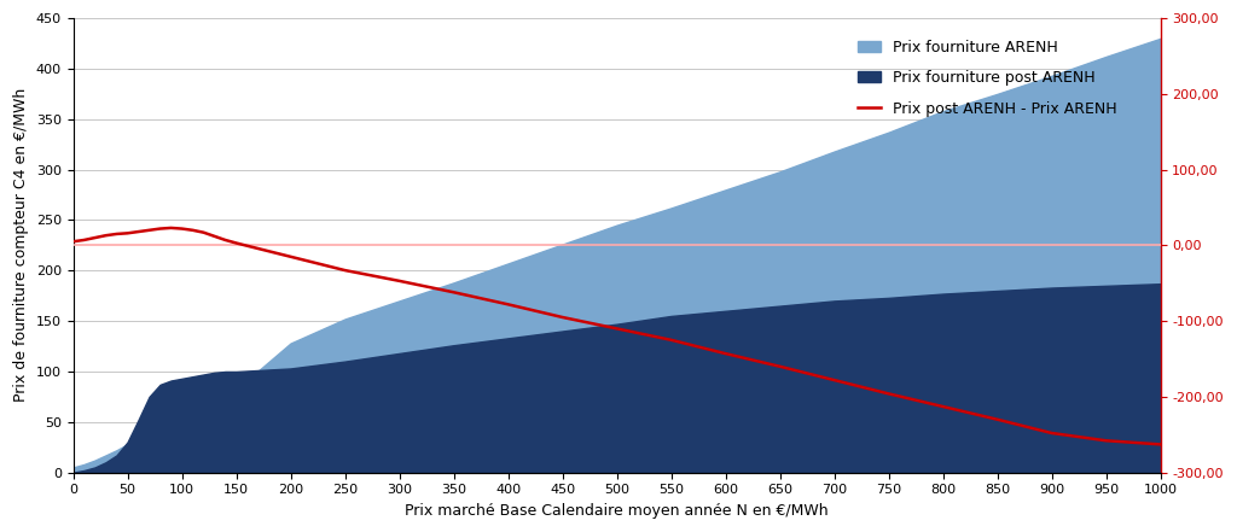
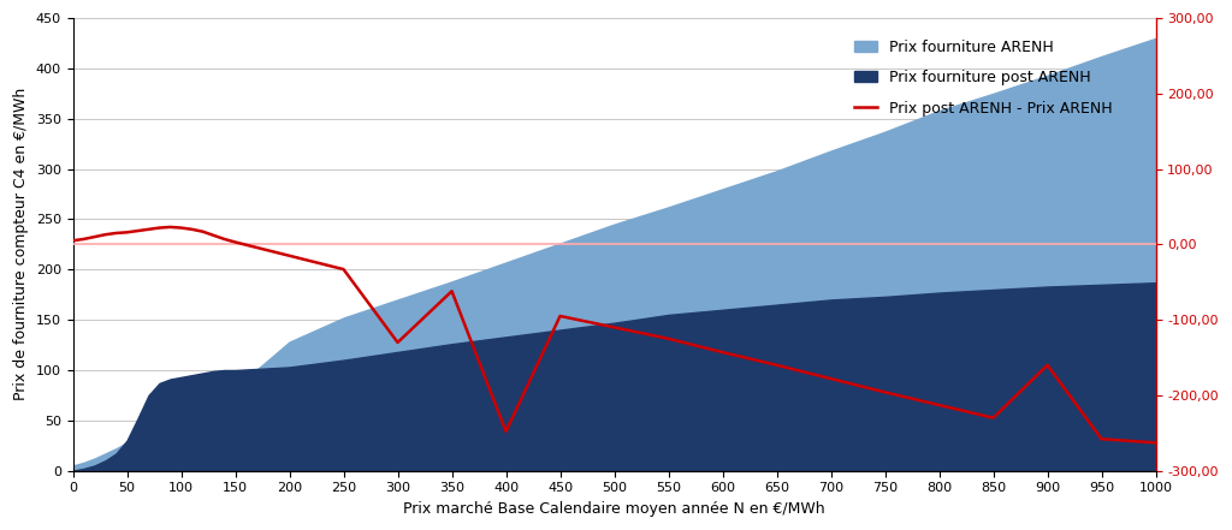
Prix post ARENH - Prix ARENH/300: -47 -> -130
Prix post ARENH - Prix ARENH/400: -78 -> -248
Prix post ARENH - Prix ARENH/900: -248 -> -160
